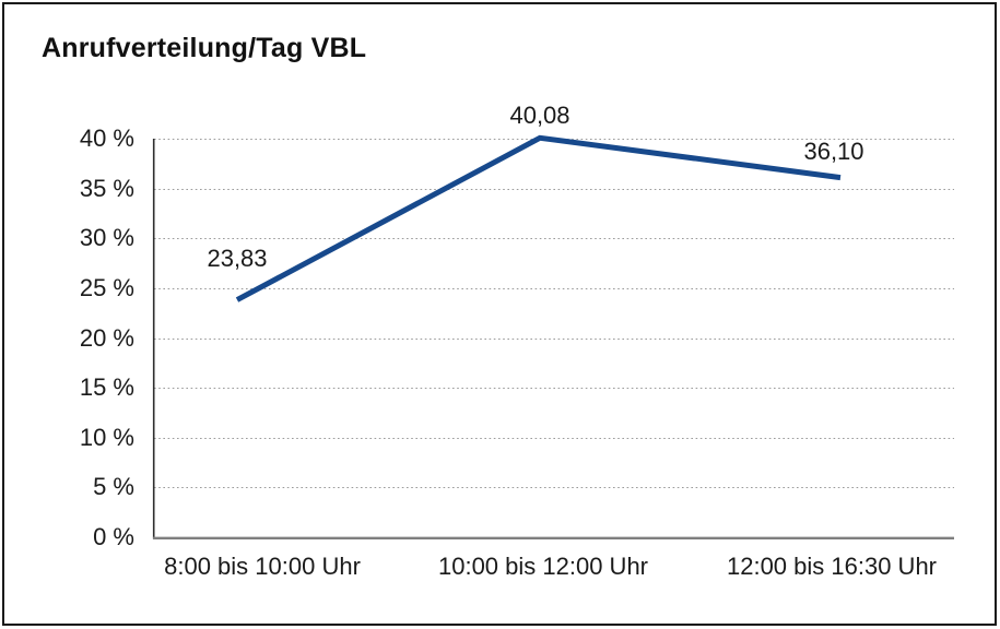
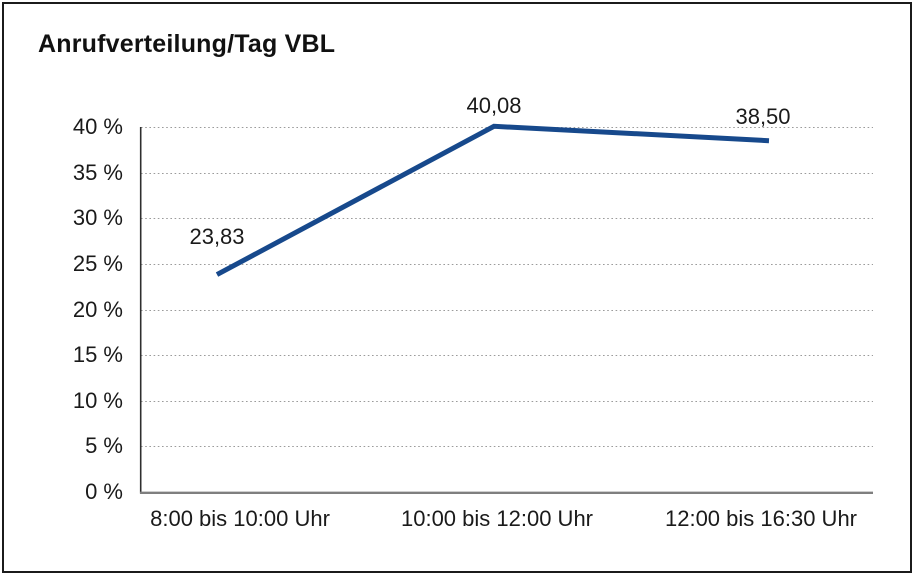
12:00 bis 16:30 Uhr: 36,10 -> 38,50
